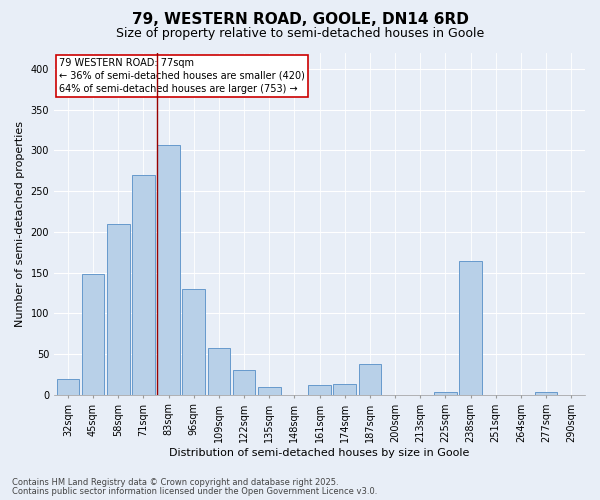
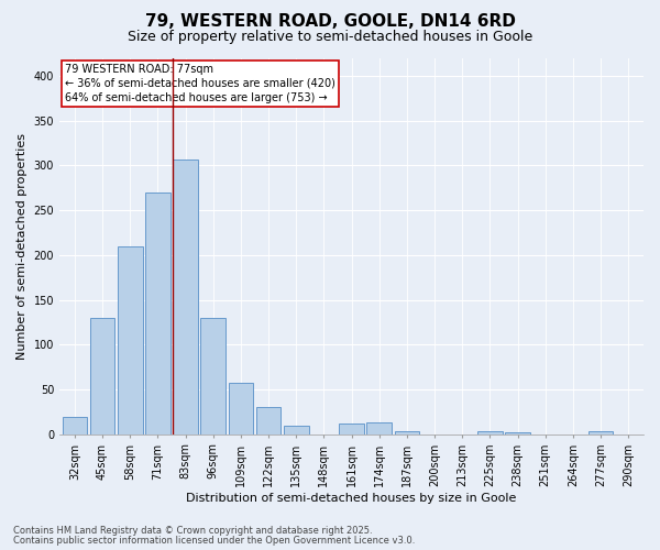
45sqm: 148 -> 130
187sqm: 38 -> 3
238sqm: 164 -> 2
